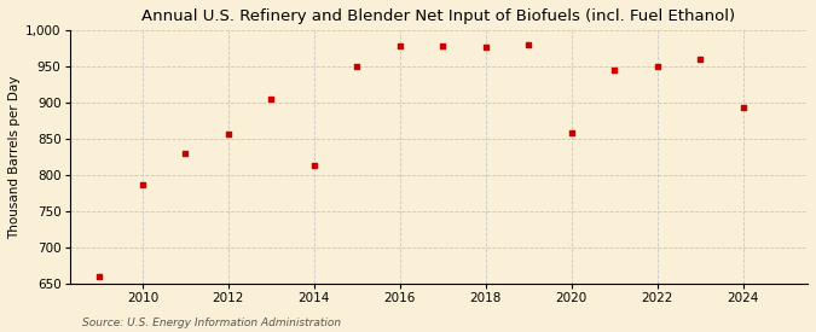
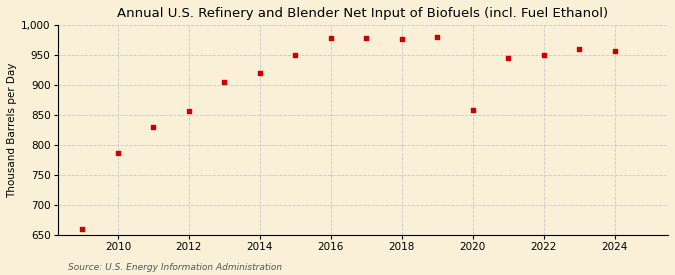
2014: 814 -> 921
2024: 894 -> 957
